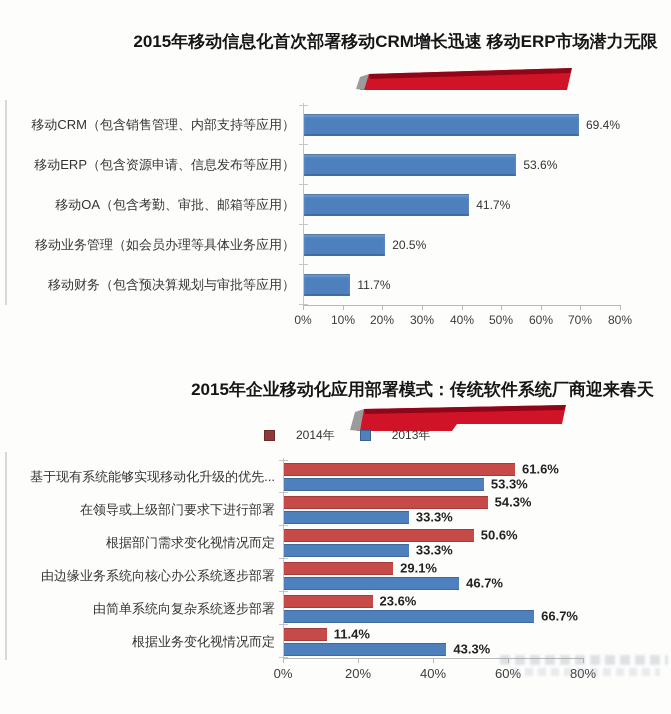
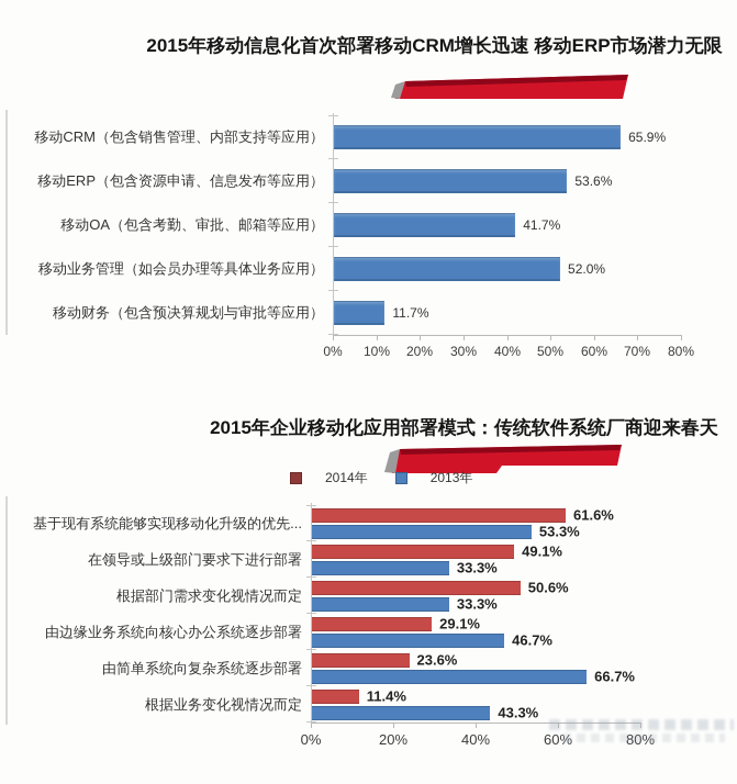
2015年移动信息化首次部署移动CRM增长迅速 移动ERP市场潜力无限/移动CRM（包含销售管理、内部支持等应用）: 69.4% -> 65.9%
2015年移动信息化首次部署移动CRM增长迅速 移动ERP市场潜力无限/移动业务管理（如会员办理等具体业务应用）: 20.5% -> 52.0%
2015年企业移动化应用部署模式：传统软件系统厂商迎来春天/2014年/在领导或上级部门要求下进行部署: 54.3% -> 49.1%
